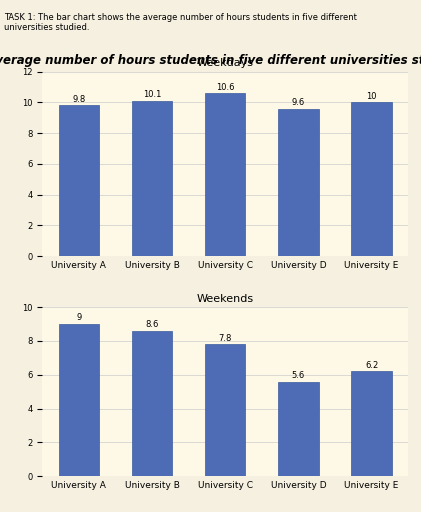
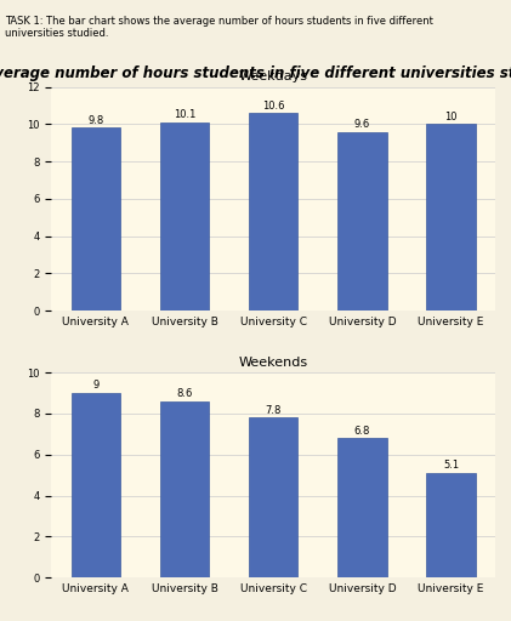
Weekends/University D: 5.6 -> 6.8
Weekends/University E: 6.2 -> 5.1
